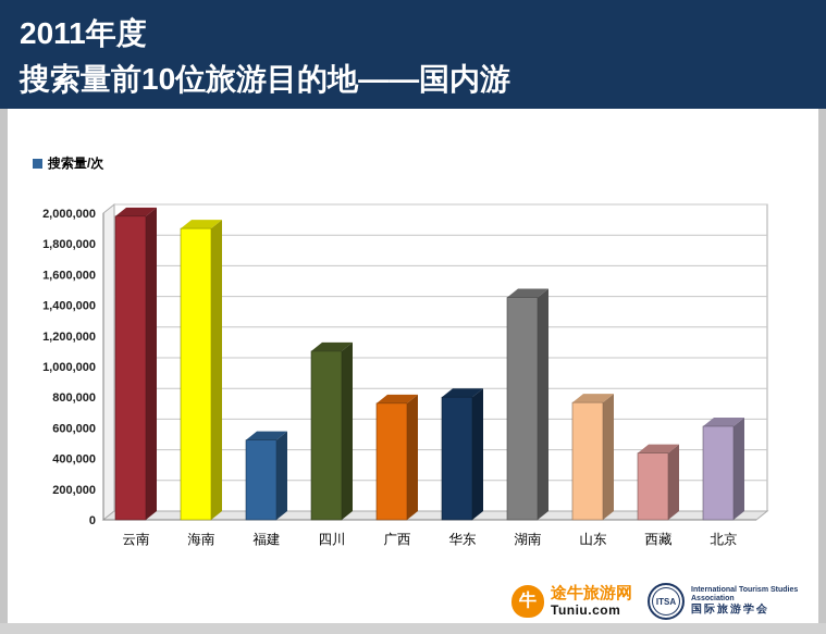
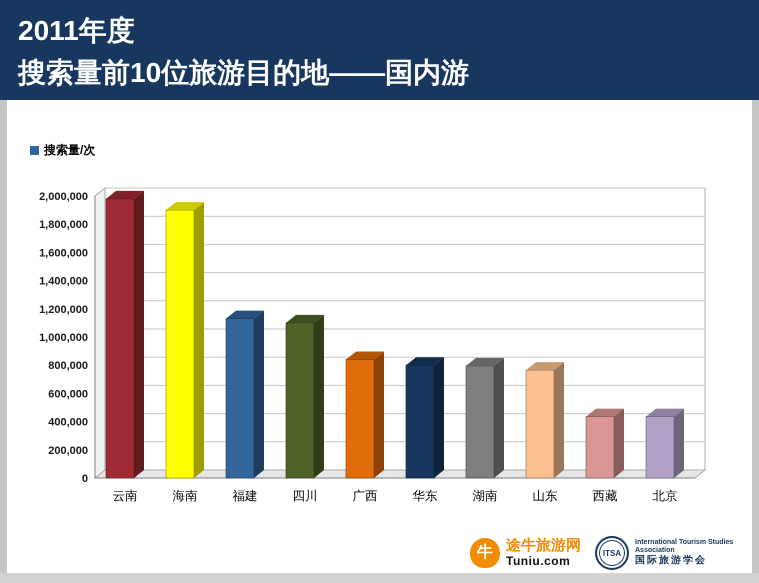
福建: 520000 -> 1130000
广西: 760000 -> 840000
湖南: 1450000 -> 800000
北京: 610000 -> 440000
